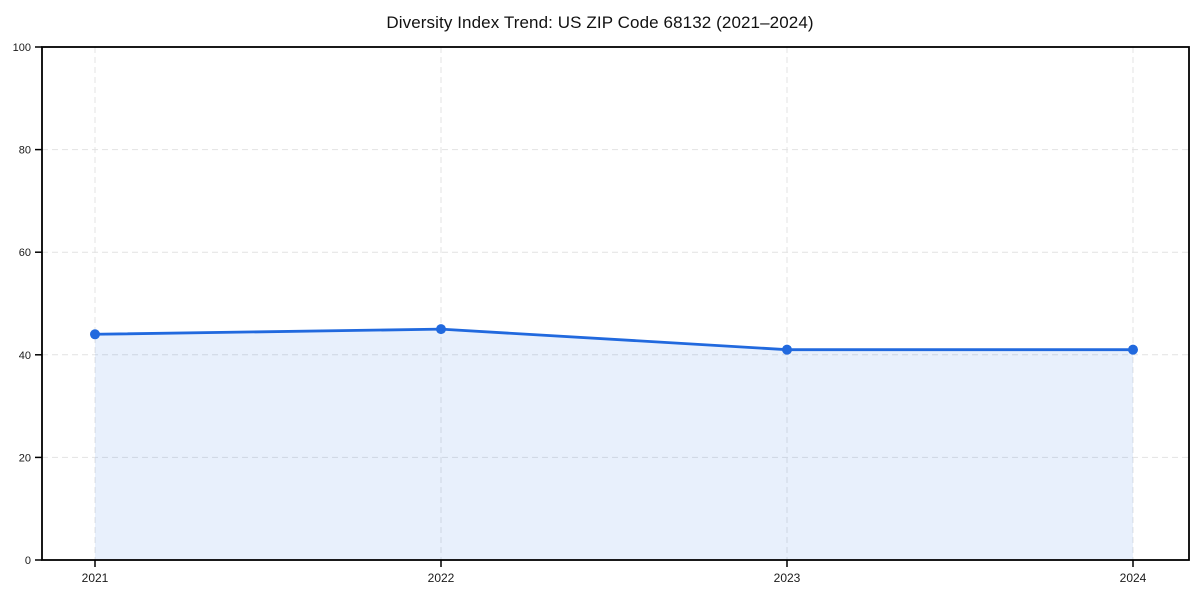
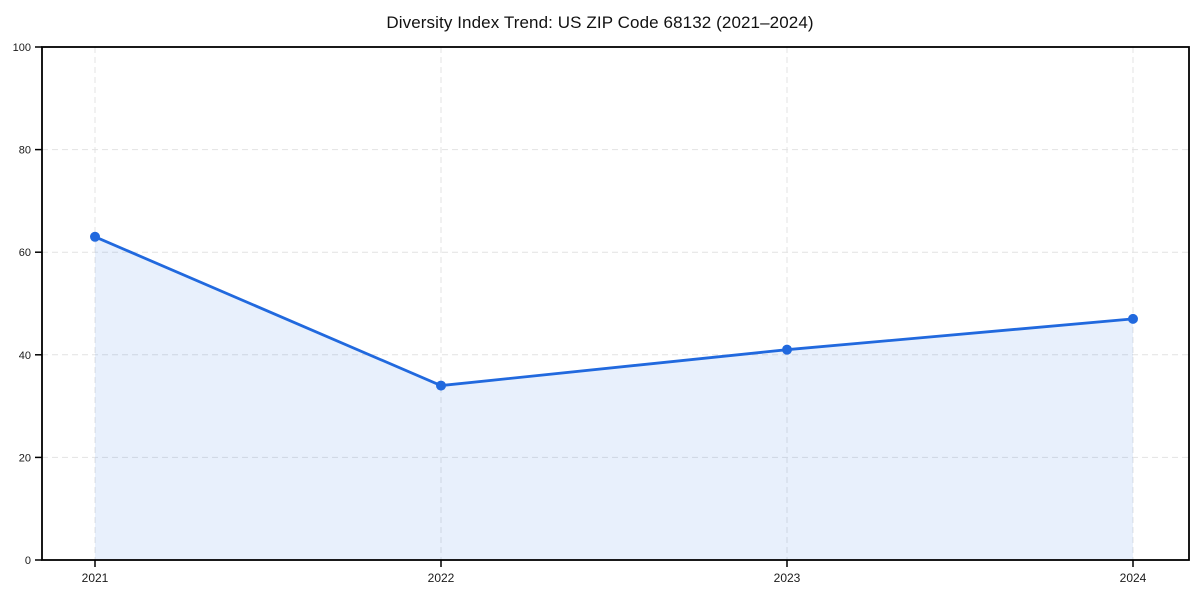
2021: 44 -> 63
2022: 45 -> 34
2024: 41 -> 47
